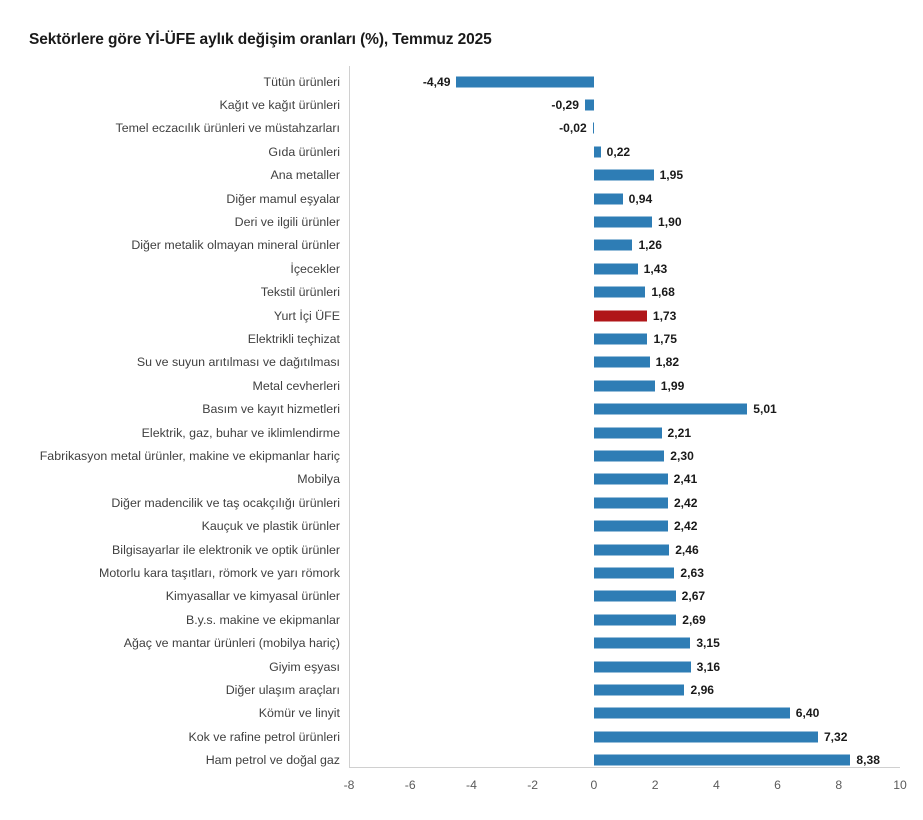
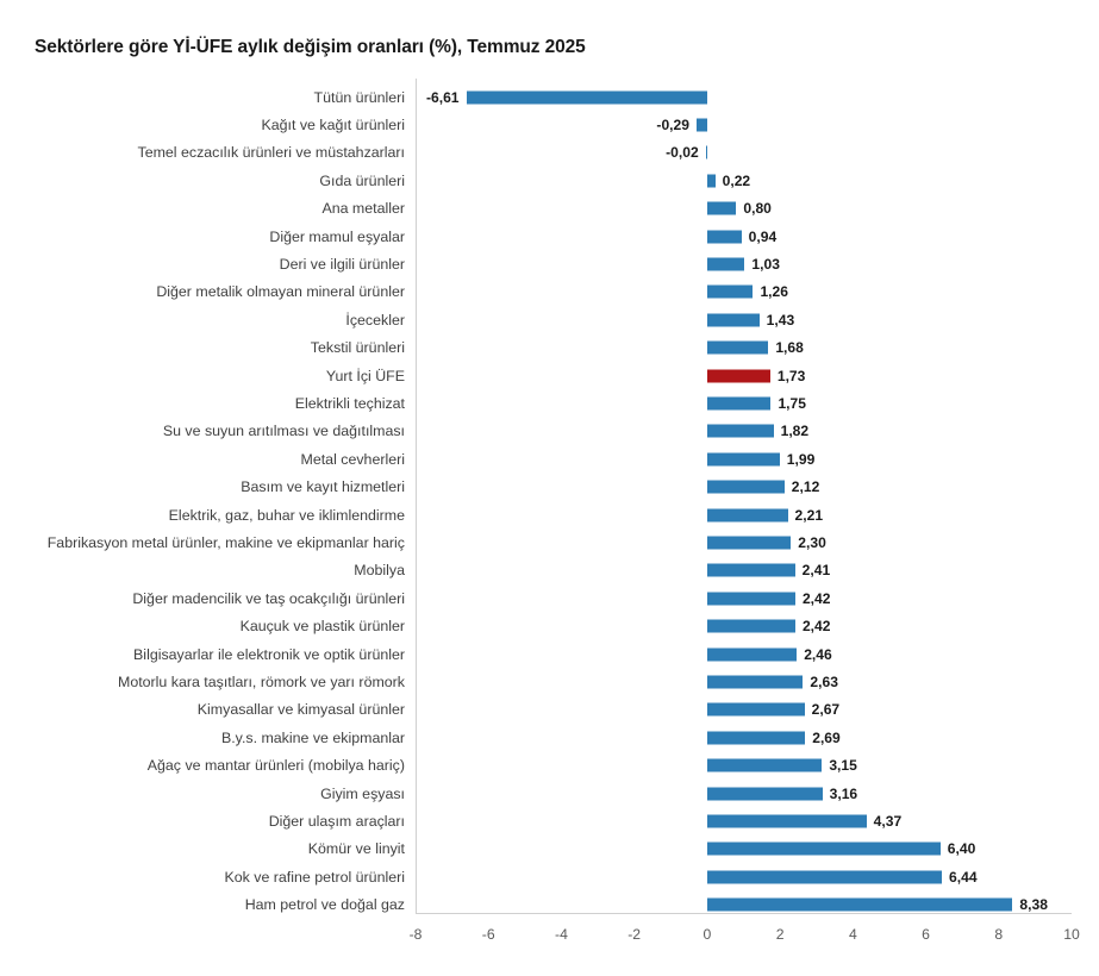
Tütün ürünleri: -4,49 -> -6,61
Ana metaller: 1,95 -> 0,80
Deri ve ilgili ürünler: 1,90 -> 1,03
Basım ve kayıt hizmetleri: 5,01 -> 2,12
Diğer ulaşım araçları: 2,96 -> 4,37
Kok ve rafine petrol ürünleri: 7,32 -> 6,44
